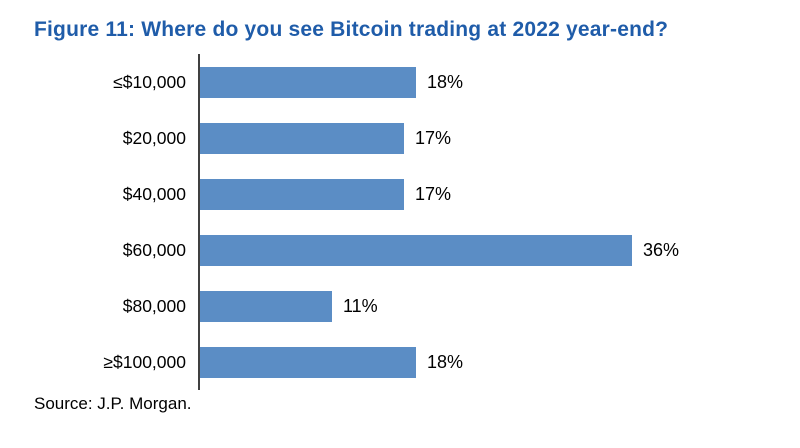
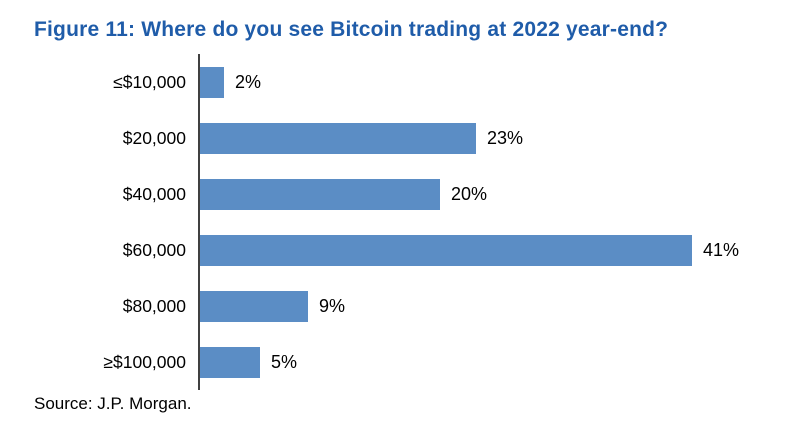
≤$10,000: 18% -> 2%
$20,000: 17% -> 23%
$40,000: 17% -> 20%
$60,000: 36% -> 41%
$80,000: 11% -> 9%
≥$100,000: 18% -> 5%
